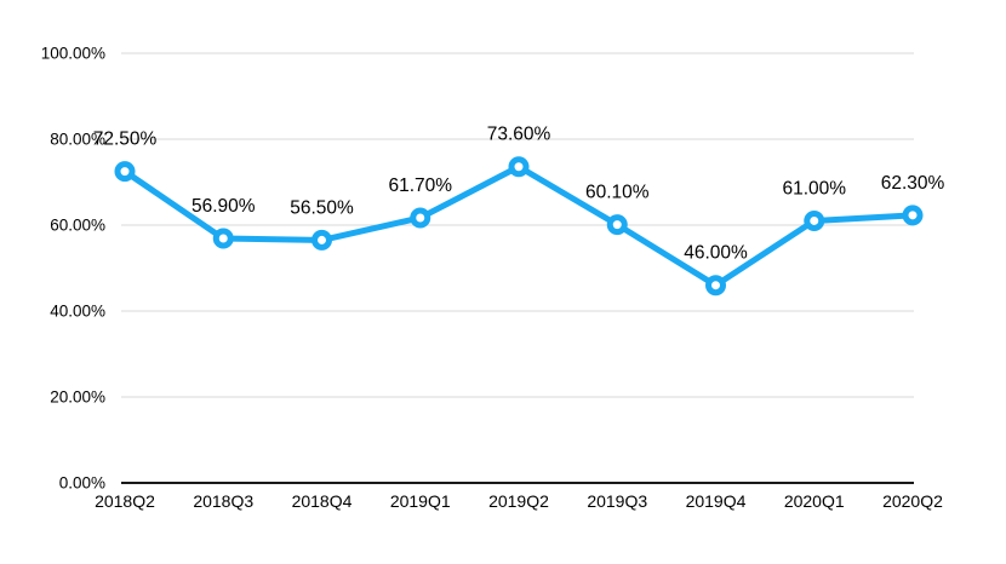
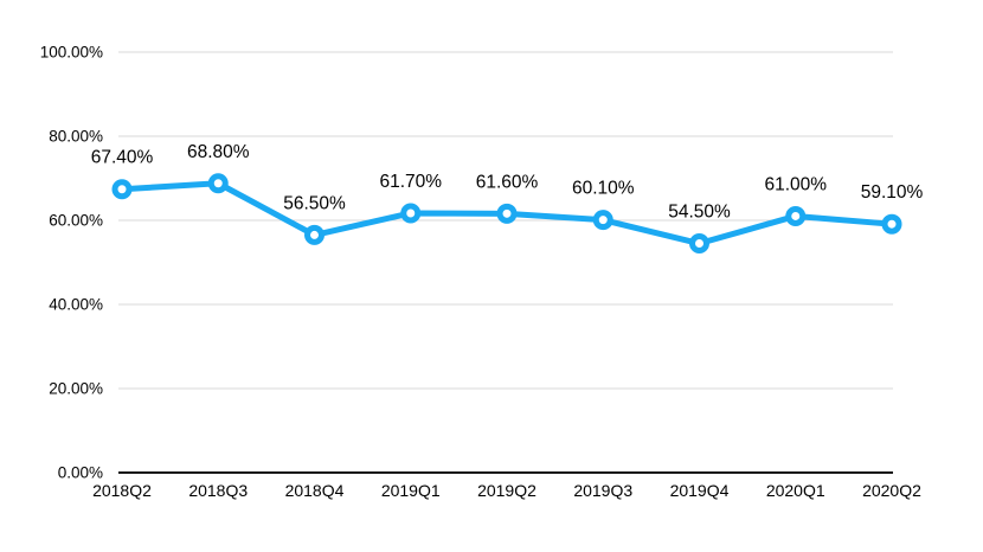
2018Q2: 72.50% -> 67.40%
2018Q3: 56.90% -> 68.80%
2019Q2: 73.60% -> 61.60%
2019Q4: 46.00% -> 54.50%
2020Q2: 62.30% -> 59.10%
